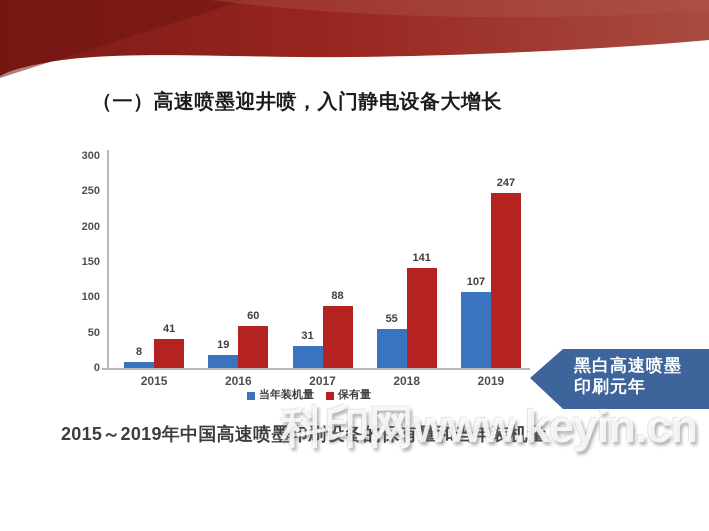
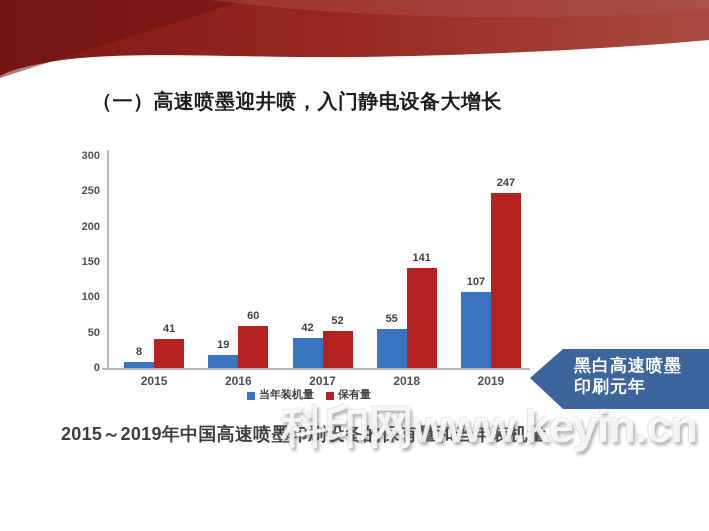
当年装机量/2017: 31 -> 42
保有量/2017: 88 -> 52
